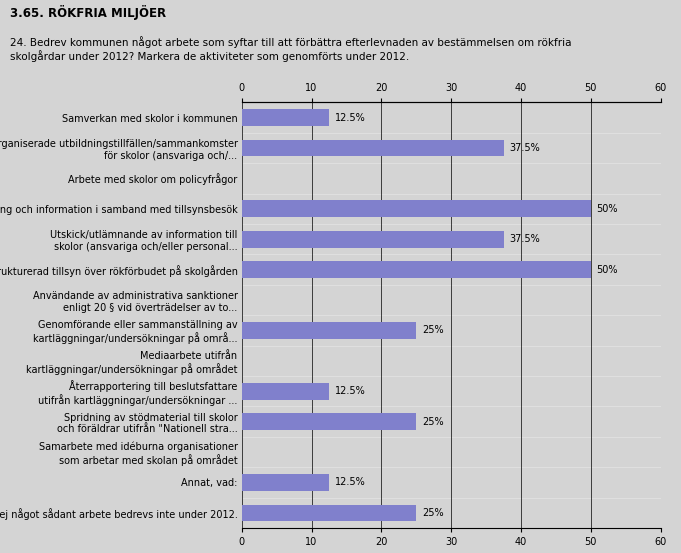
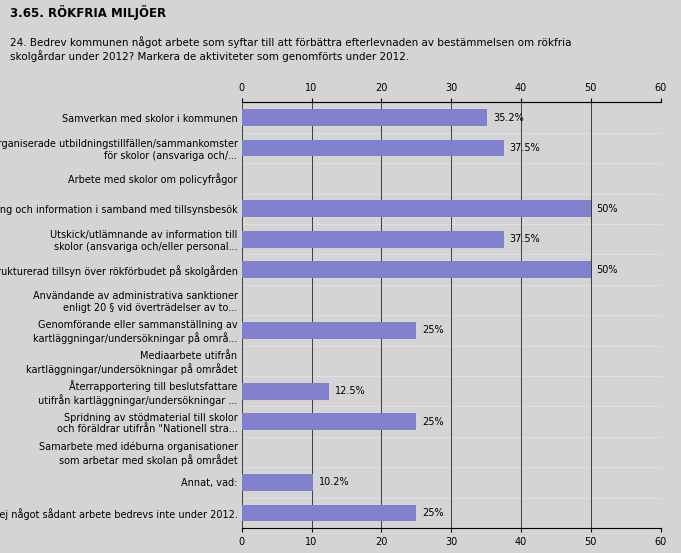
Samverkan med skolor i kommunen: 12.5% -> 35.2%
Annat, vad:: 12.5% -> 10.2%
